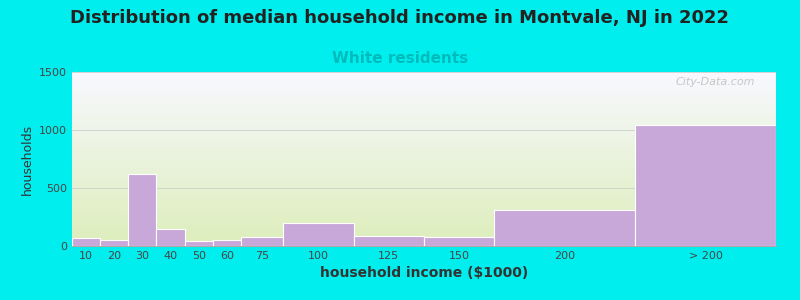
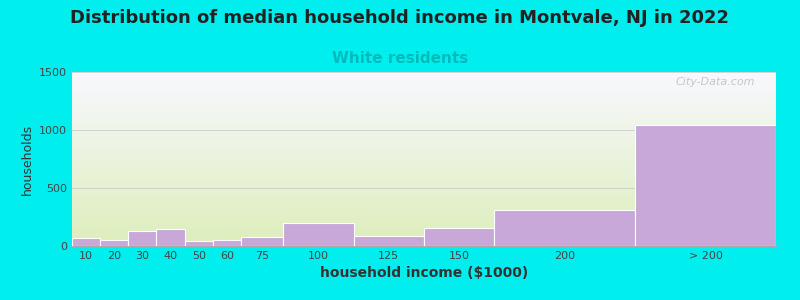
30: 620 -> 130
150: 80 -> 160
